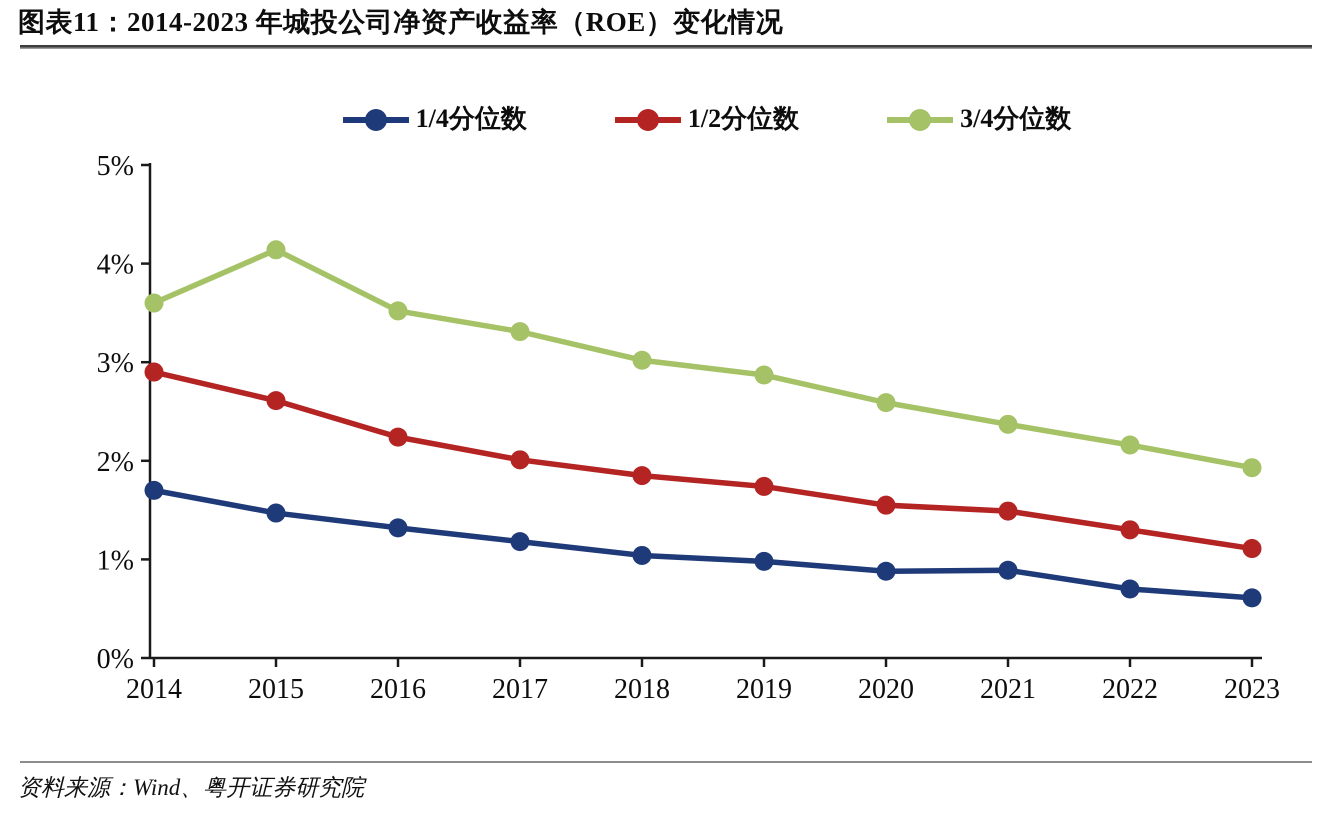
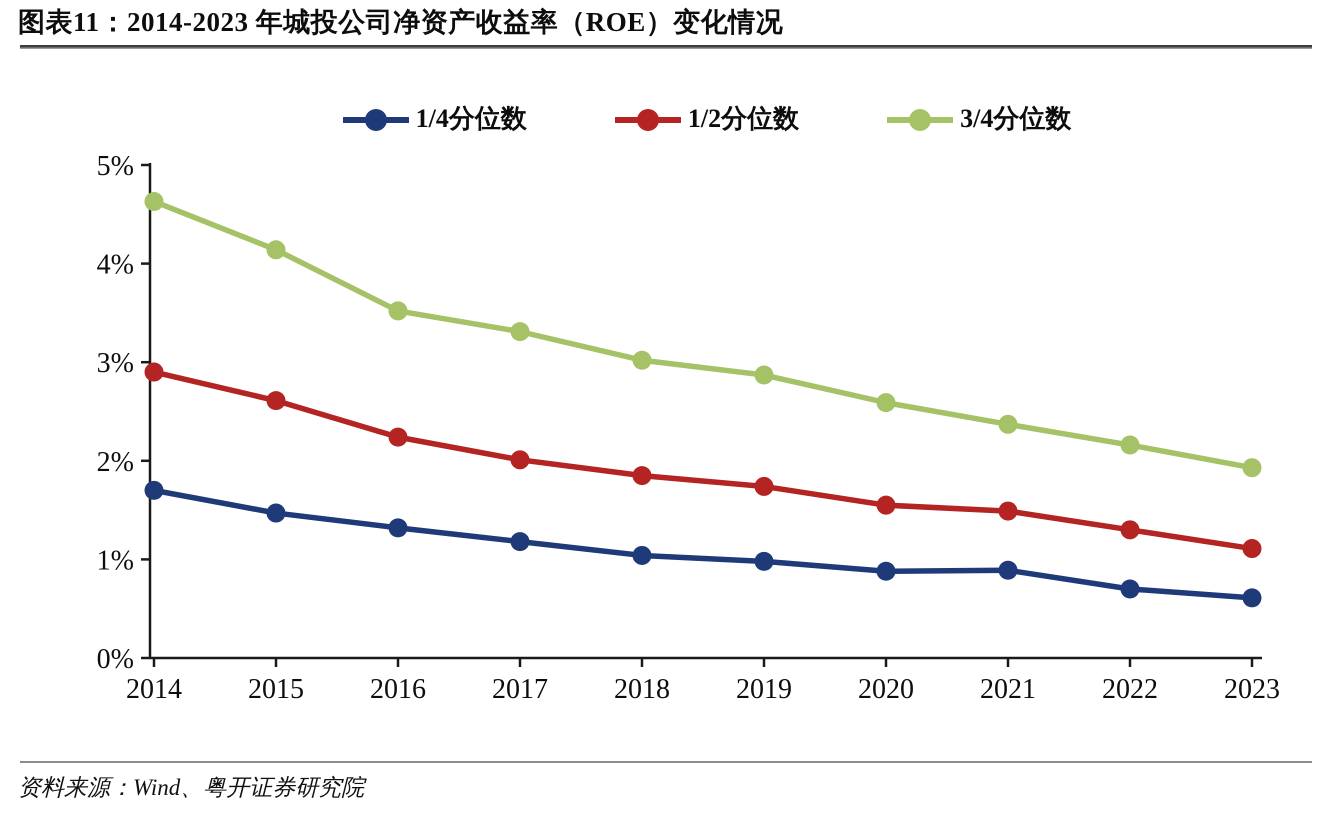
3/4分位数/2014: 3.6% -> 4.6%
